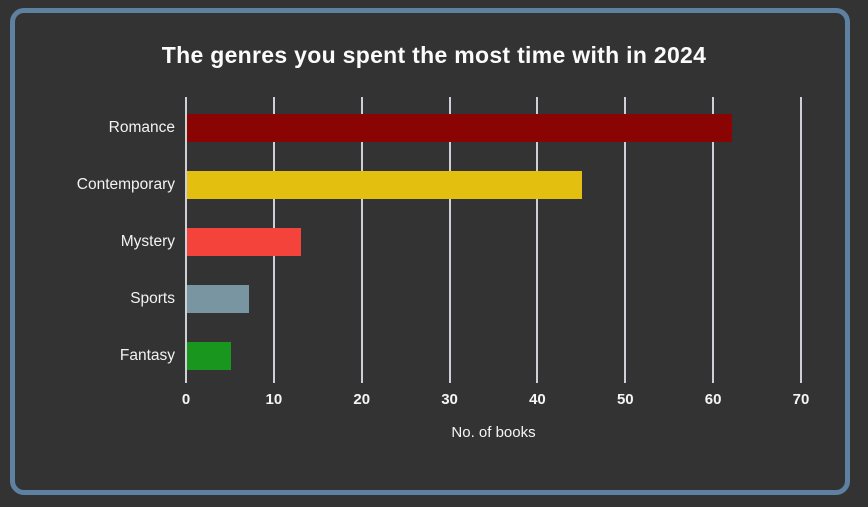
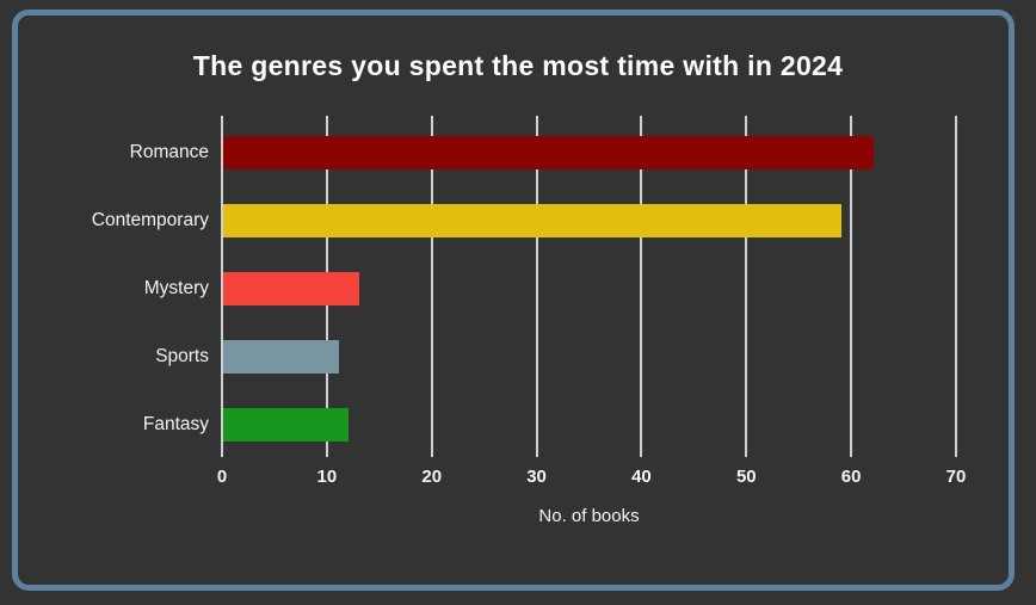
Contemporary: 45 -> 59
Sports: 7 -> 11
Fantasy: 5 -> 12
